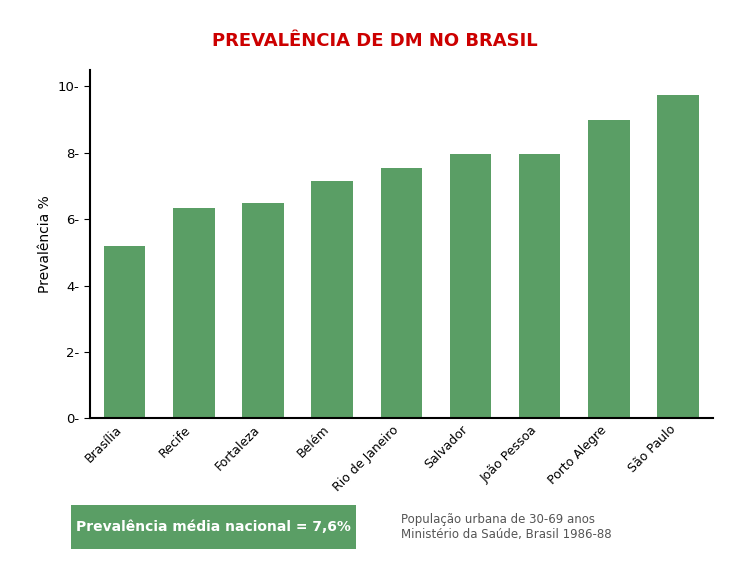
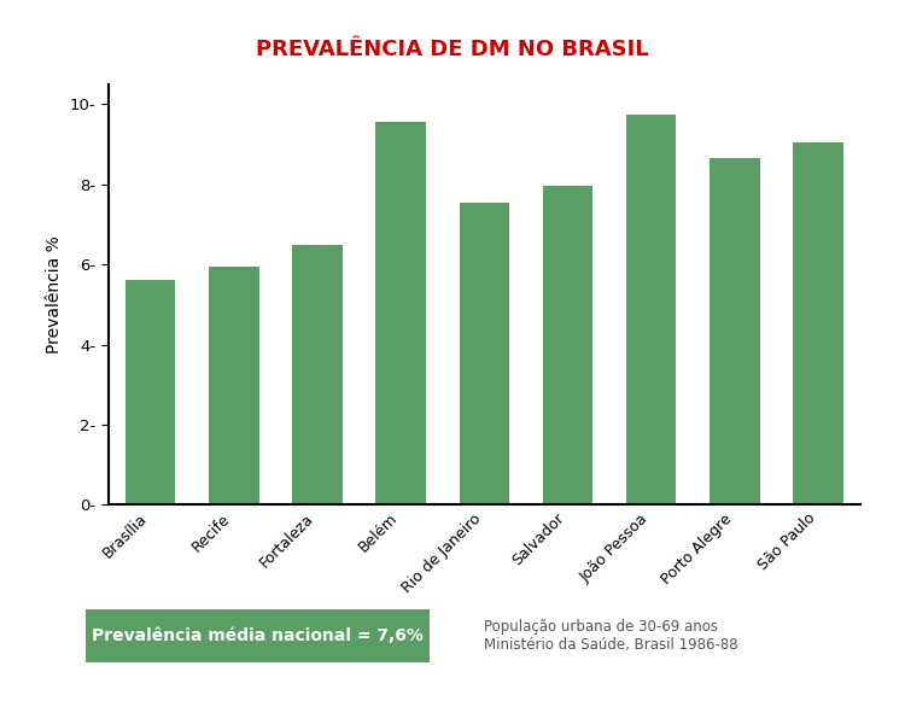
Brasília: 5.20- -> 5.60-
Recife: 6.35- -> 5.95-
Belém: 7.15- -> 9.55-
João Pessoa: 7.95- -> 9.75-
Porto Alegre: 9.00- -> 8.65-
São Paulo: 9.75- -> 9.05-
